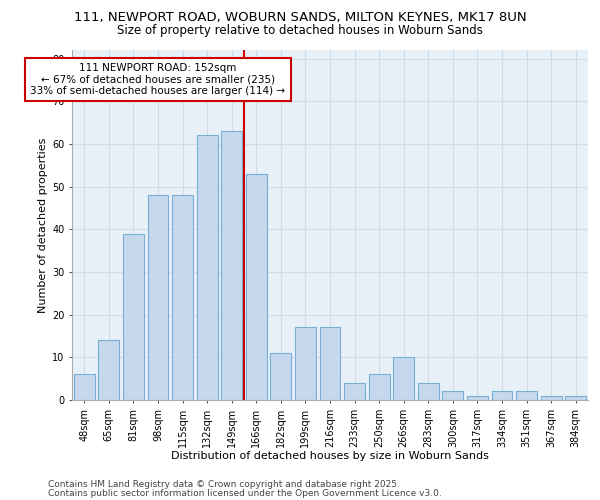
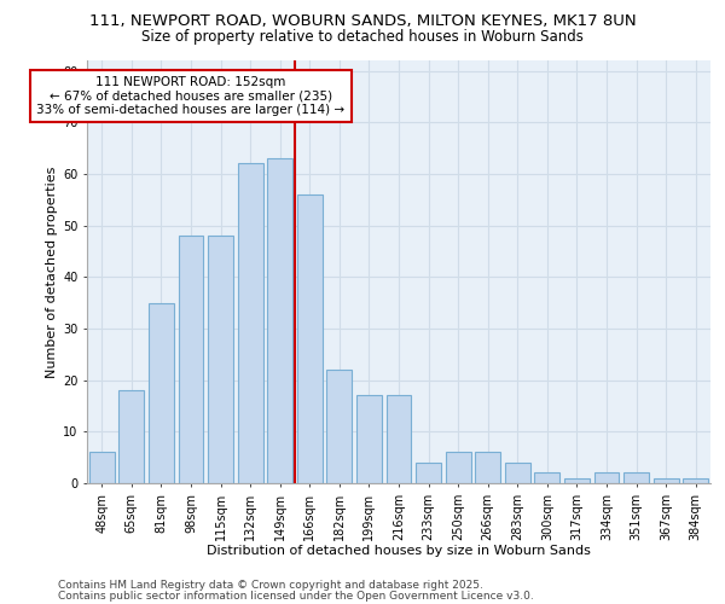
65sqm: 14 -> 18
81sqm: 39 -> 35
166sqm: 53 -> 56
182sqm: 11 -> 22
266sqm: 10 -> 6
